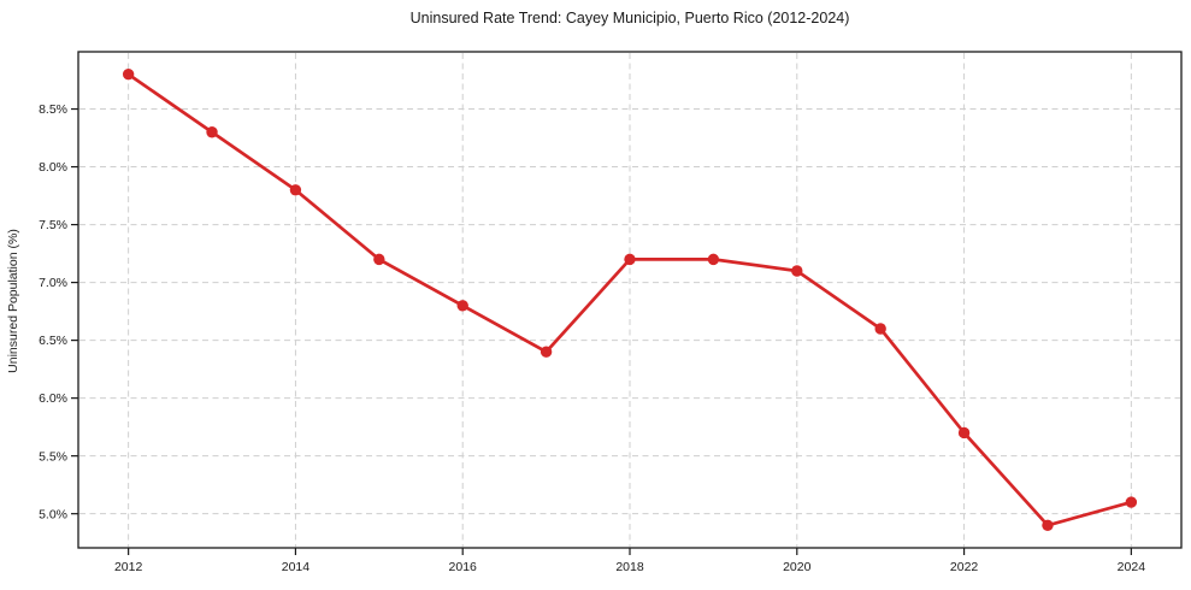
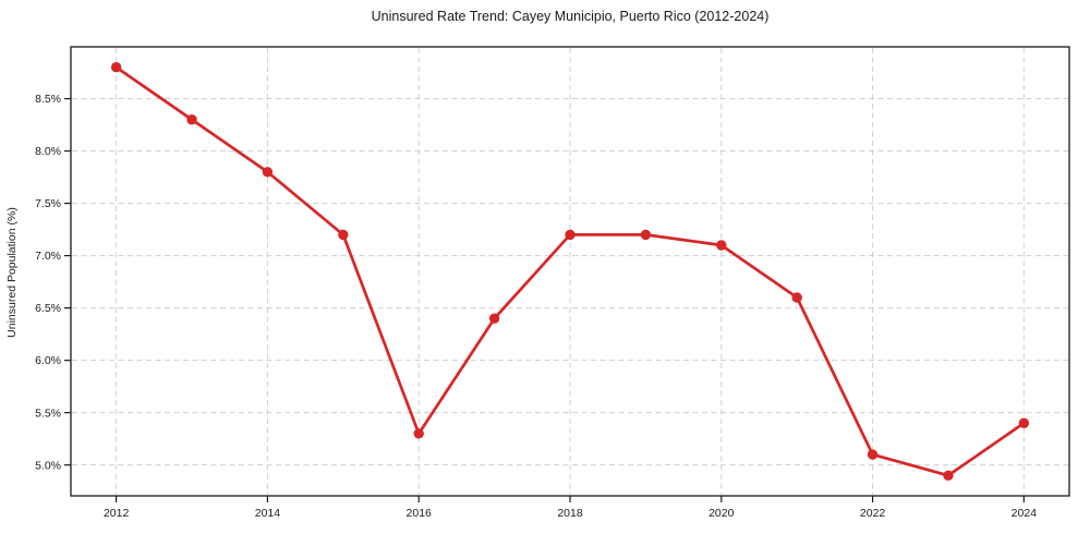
2016: 6.8% -> 5.3%
2022: 5.7% -> 5.1%
2024: 5.1% -> 5.4%
